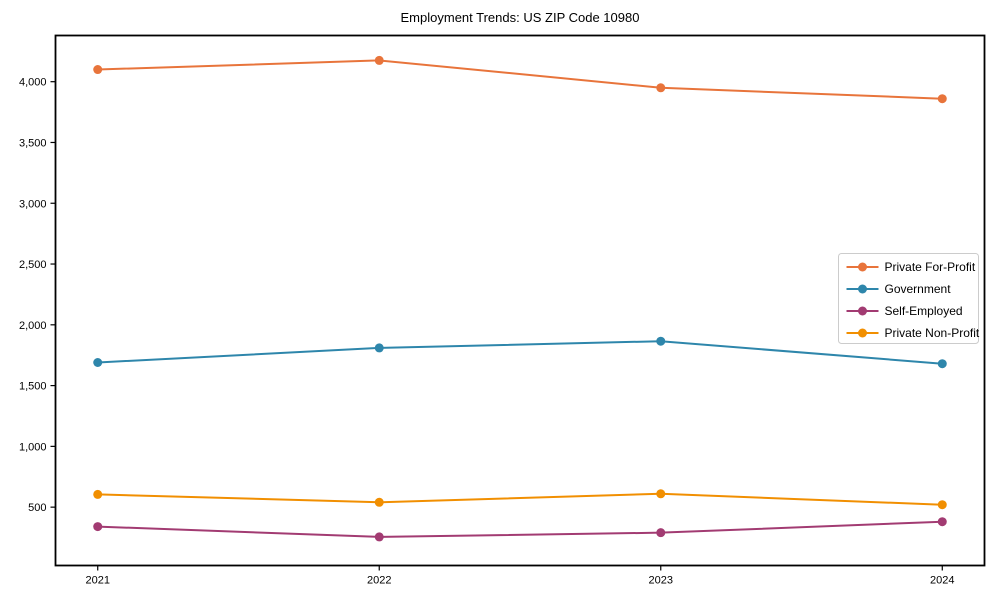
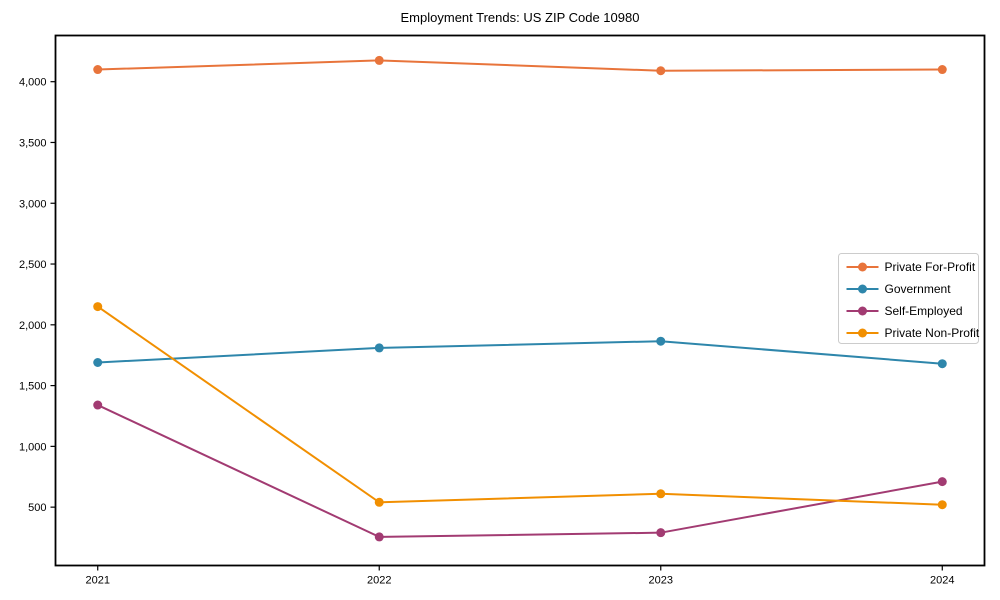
Self-Employed/2021: 340 -> 1340
Private Non-Profit/2021: 600 -> 2150
Private For-Profit/2023: 3950 -> 4090
Private For-Profit/2024: 3860 -> 4100
Self-Employed/2024: 380 -> 710
